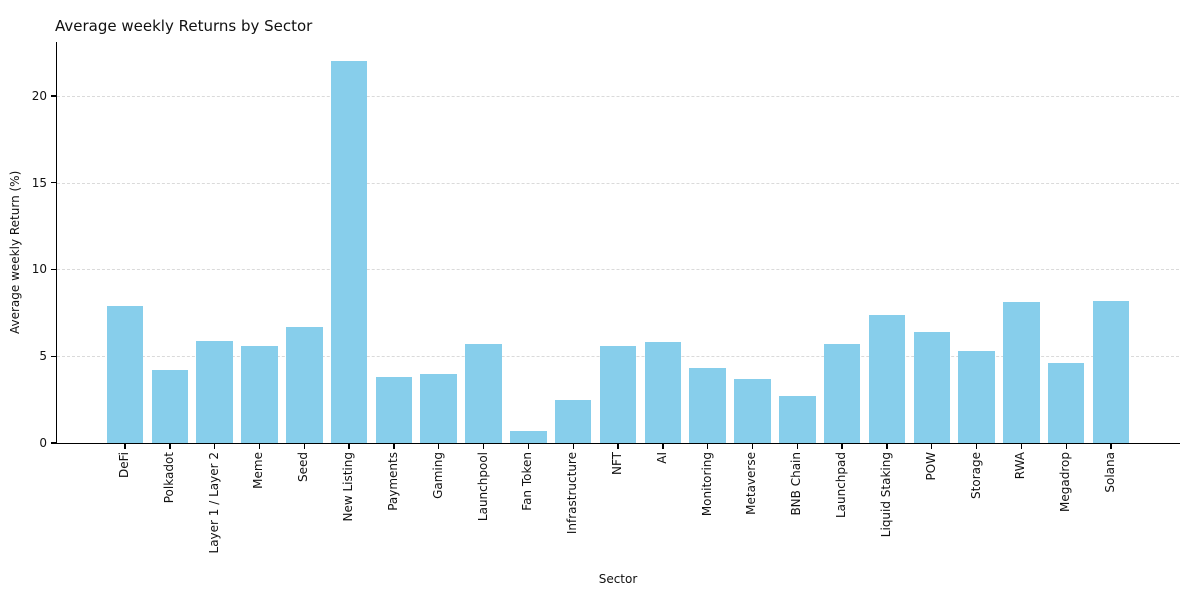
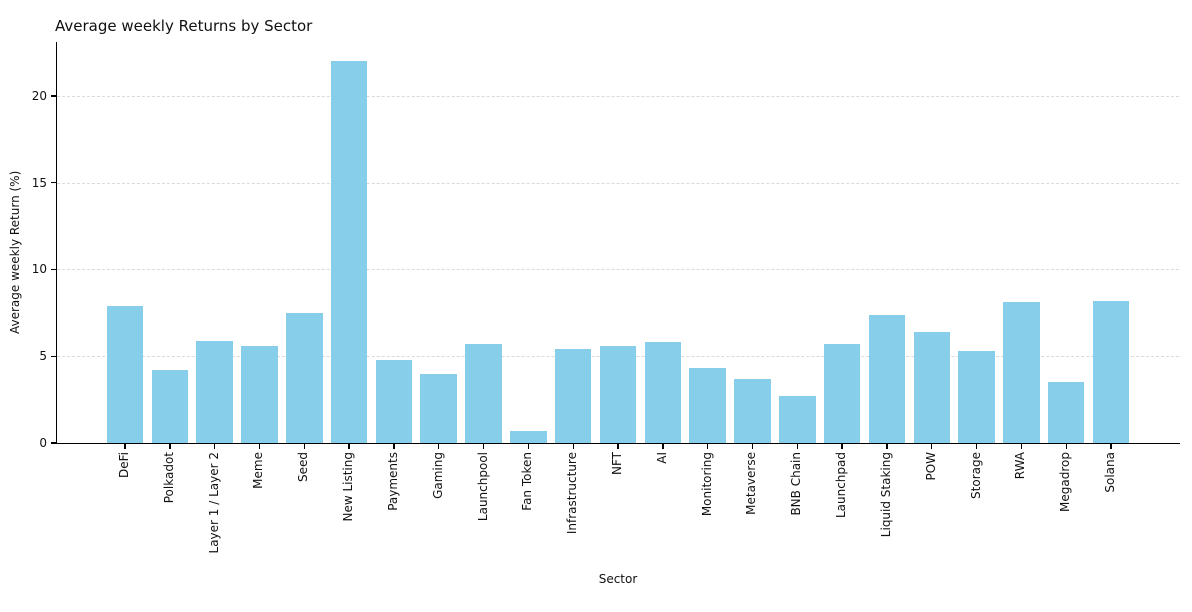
Seed: 6.7 -> 7.5
Payments: 3.8 -> 4.8
Infrastructure: 2.5 -> 5.4
Megadrop: 4.6 -> 3.5
